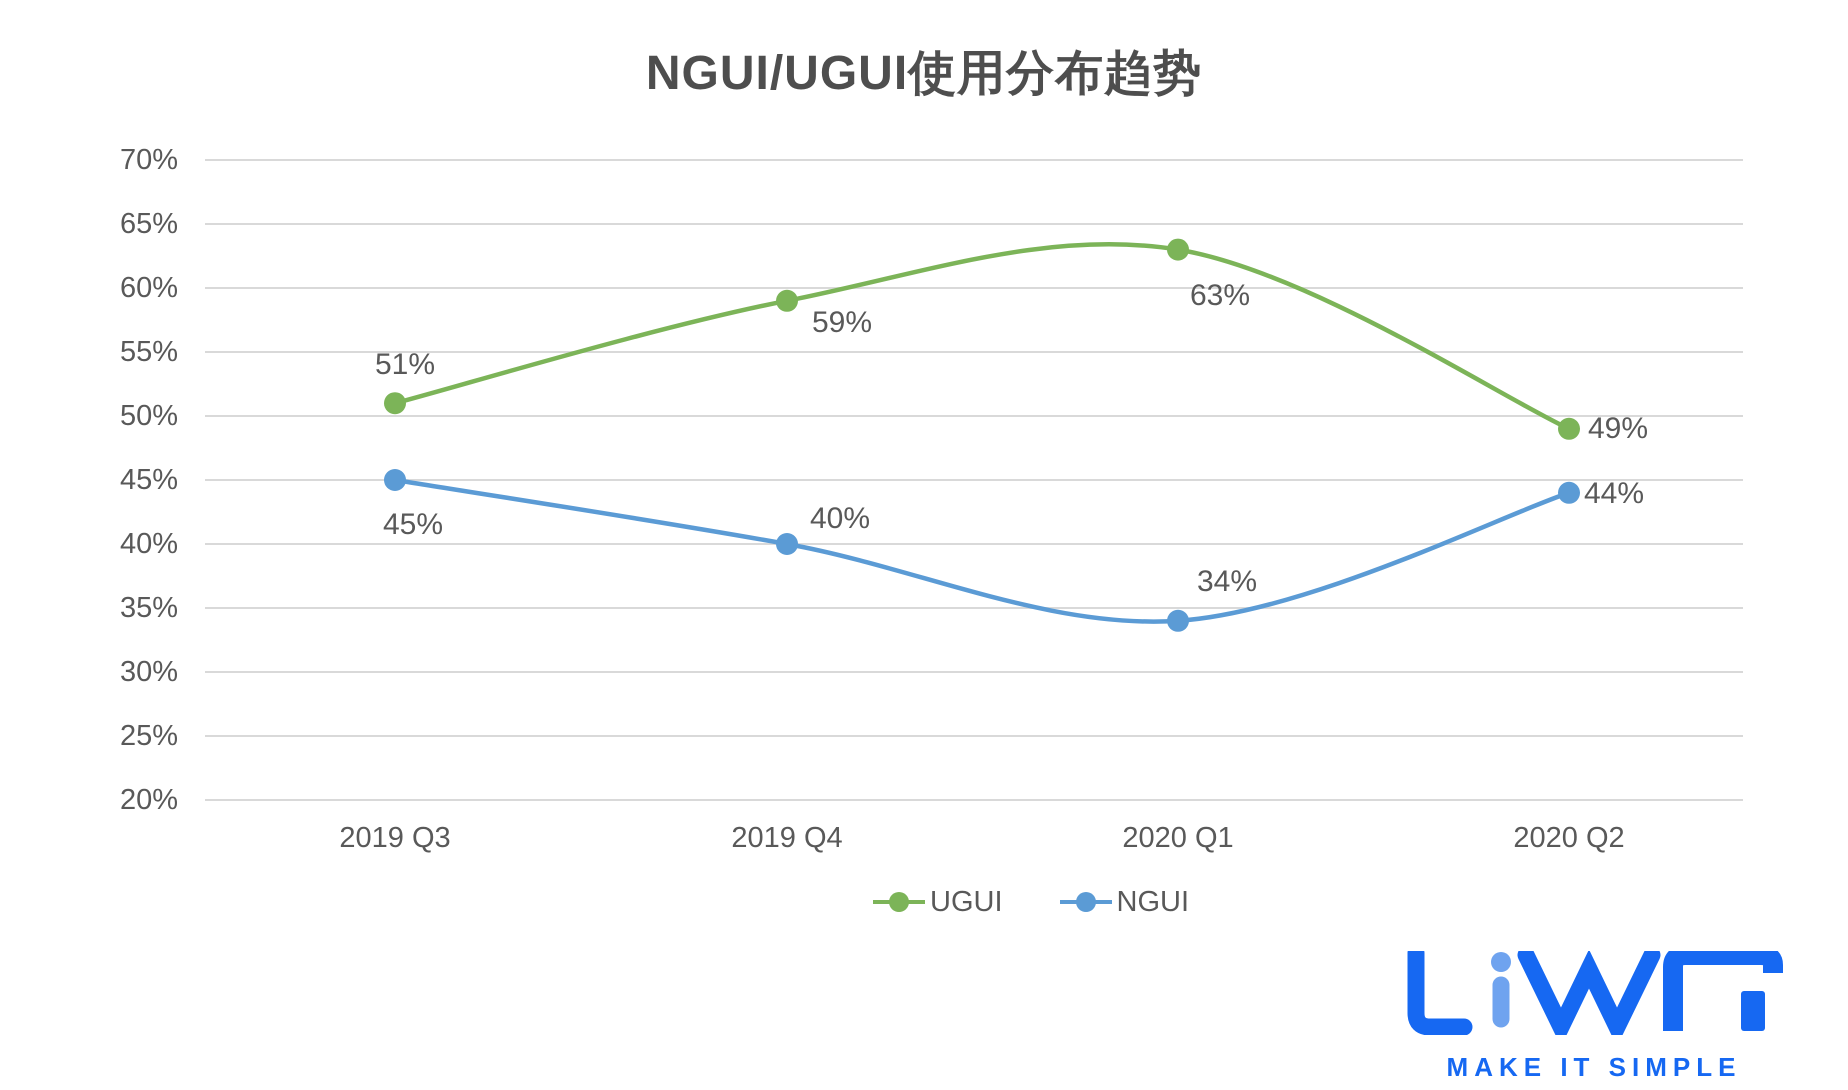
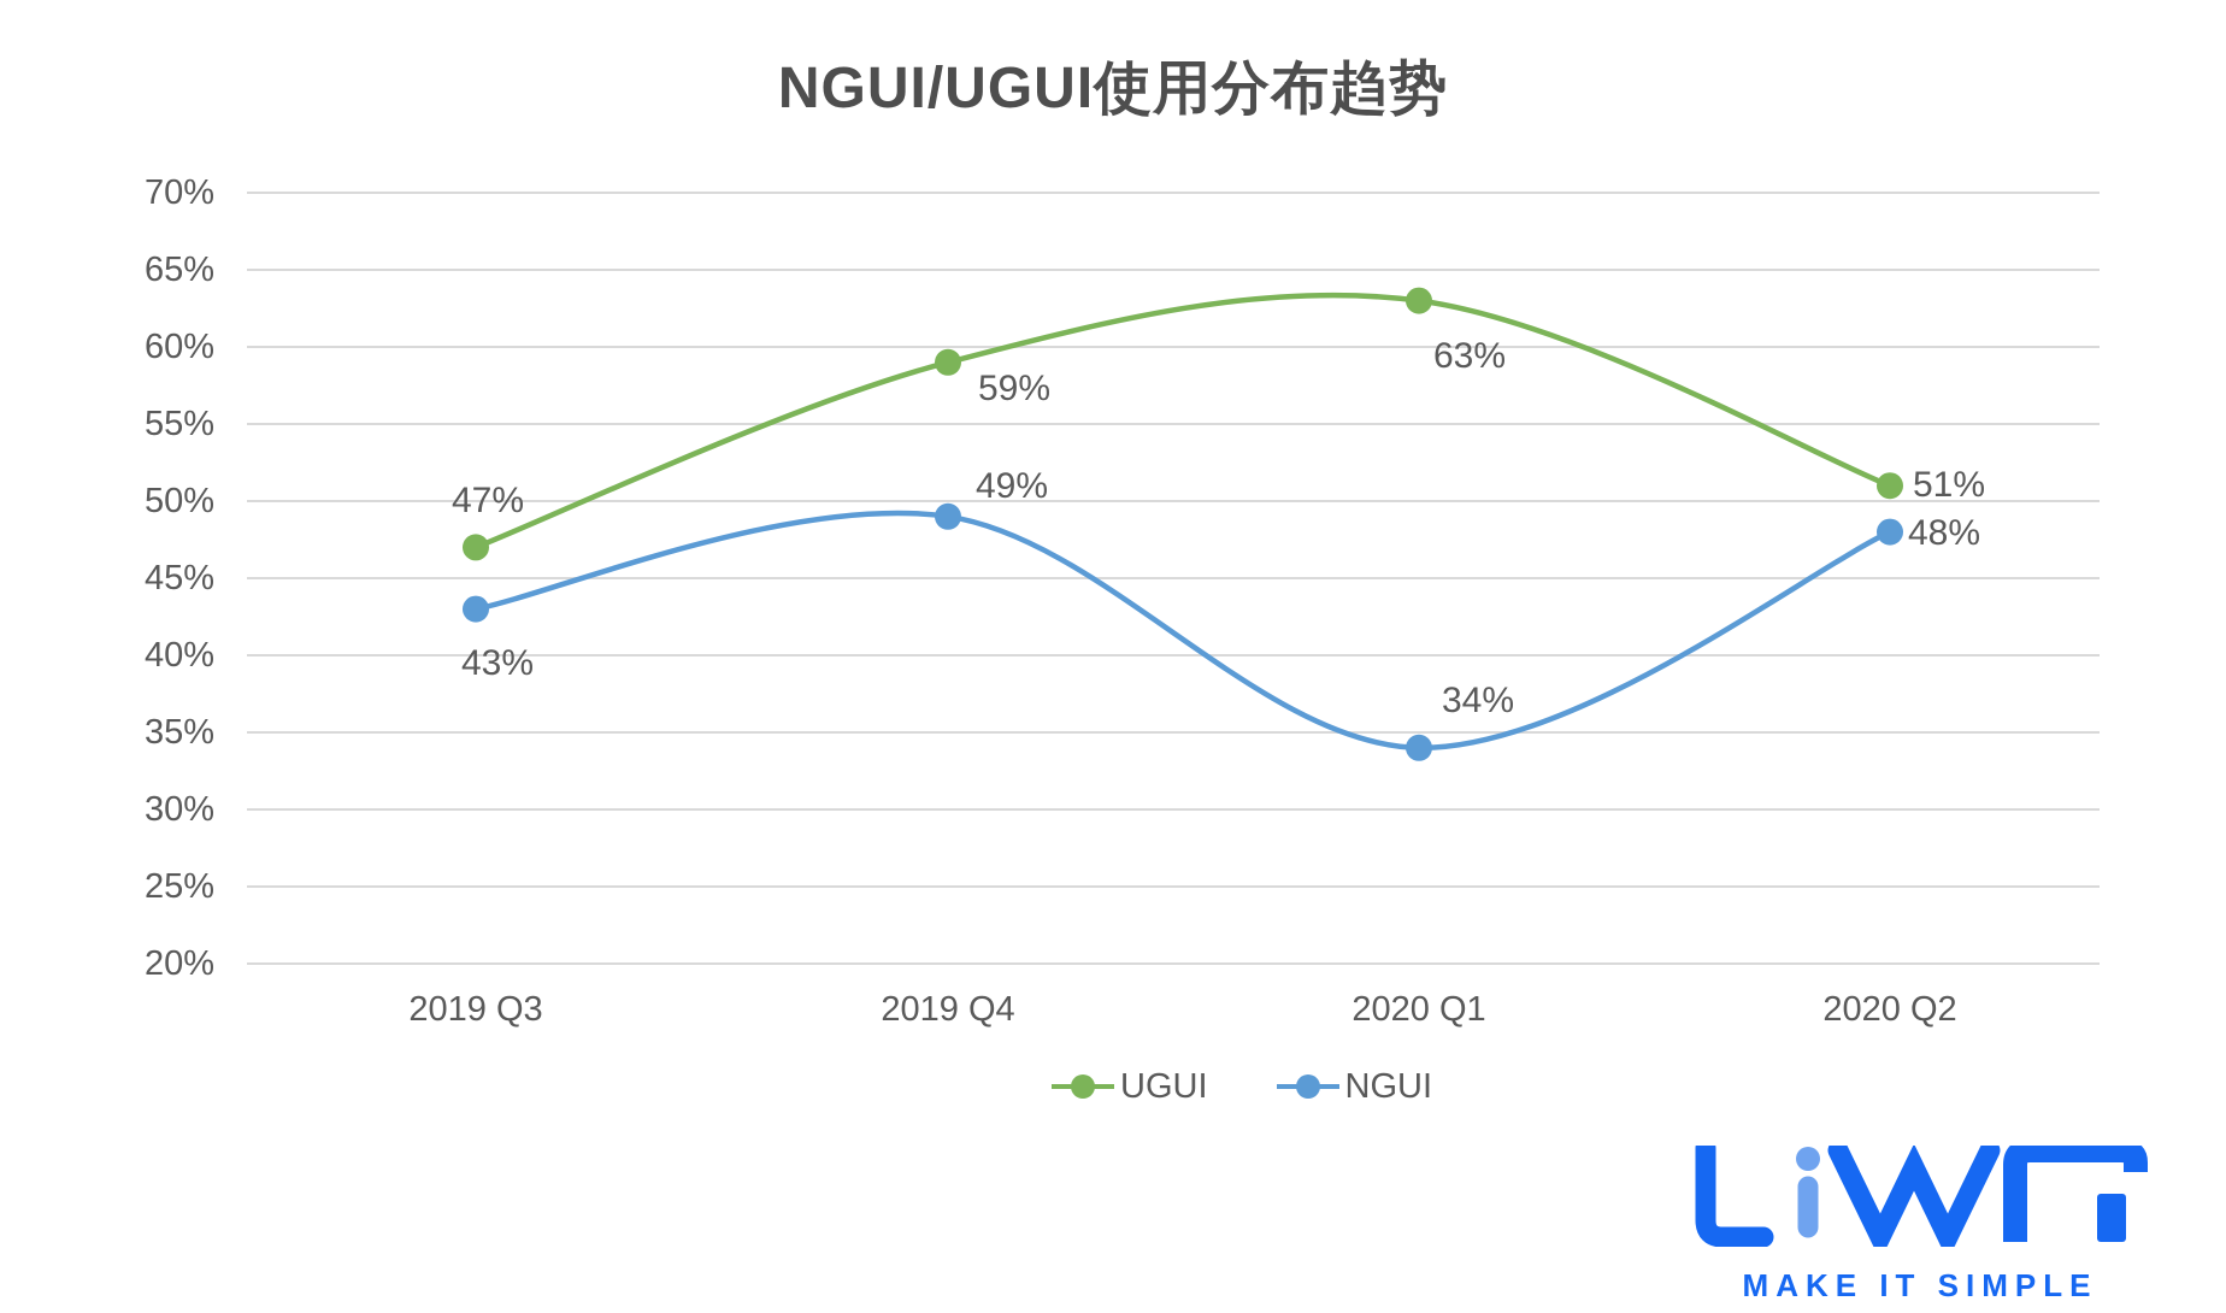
UGUI/2019 Q3: 51% -> 47%
NGUI/2019 Q3: 45% -> 43%
NGUI/2019 Q4: 40% -> 49%
UGUI/2020 Q2: 49% -> 51%
NGUI/2020 Q2: 44% -> 48%
